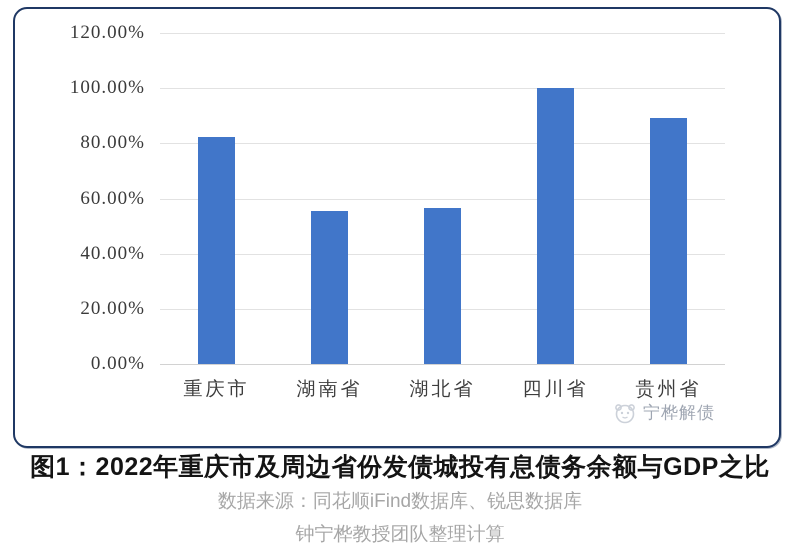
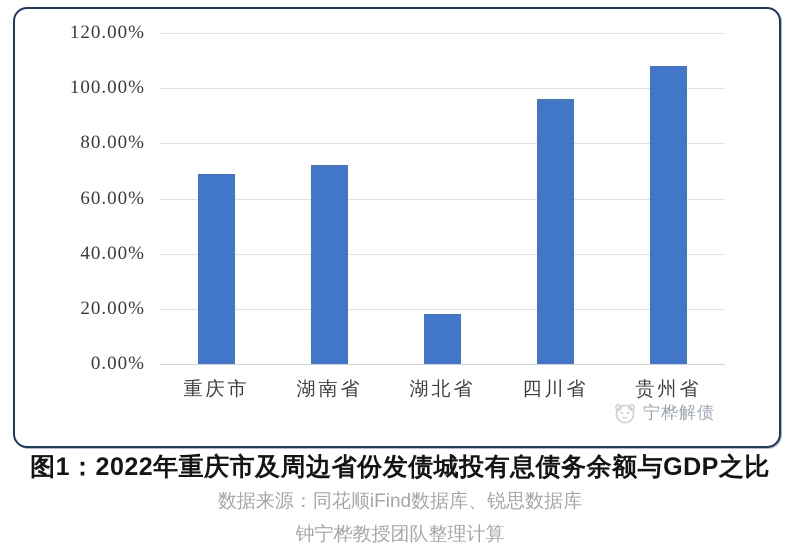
重庆市: 82% -> 69%
湖南省: 56% -> 72%
湖北省: 57% -> 18%
四川省: 100% -> 96%
贵州省: 89% -> 108%
